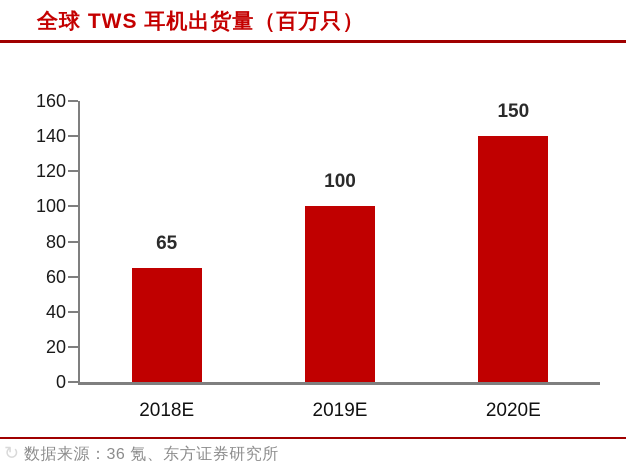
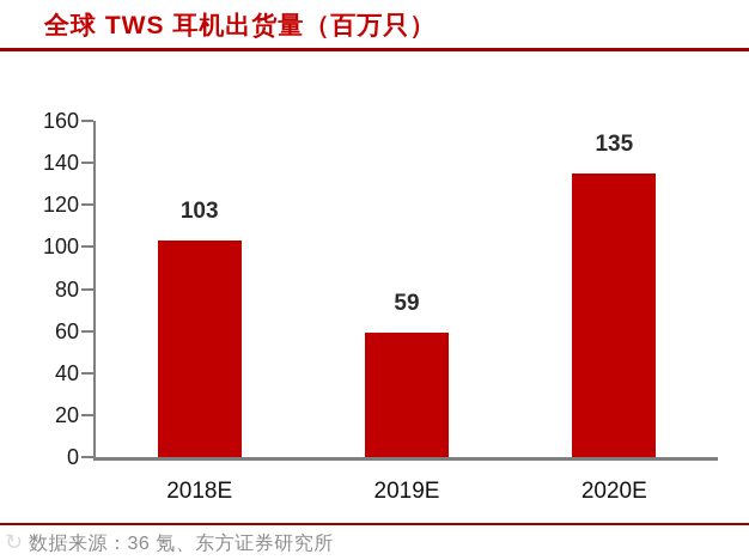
2018E: 65 -> 103
2019E: 100 -> 59
2020E: 150 -> 135
